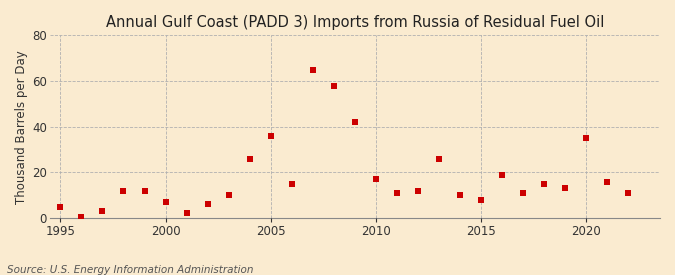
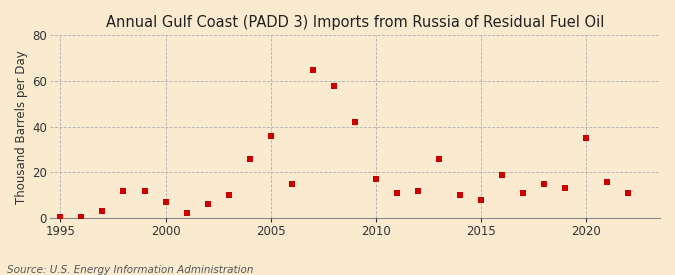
1995: 5.0 -> 0.5
